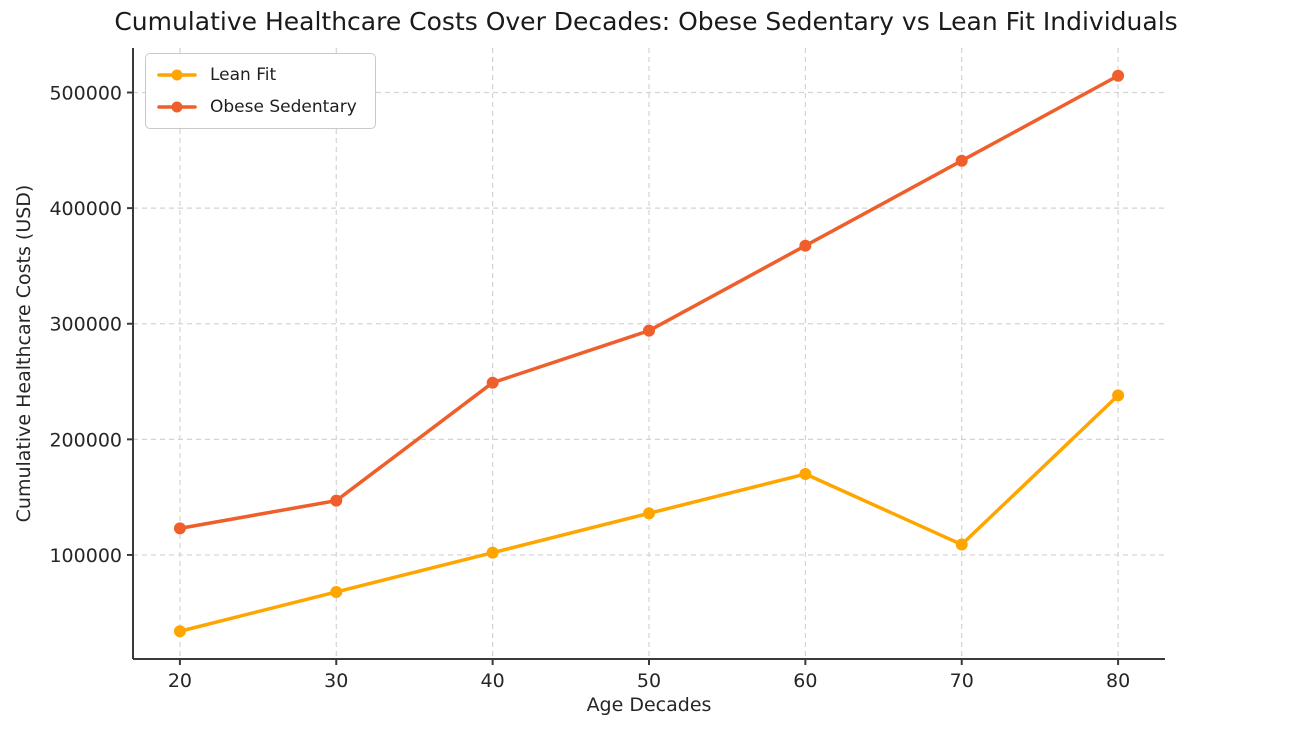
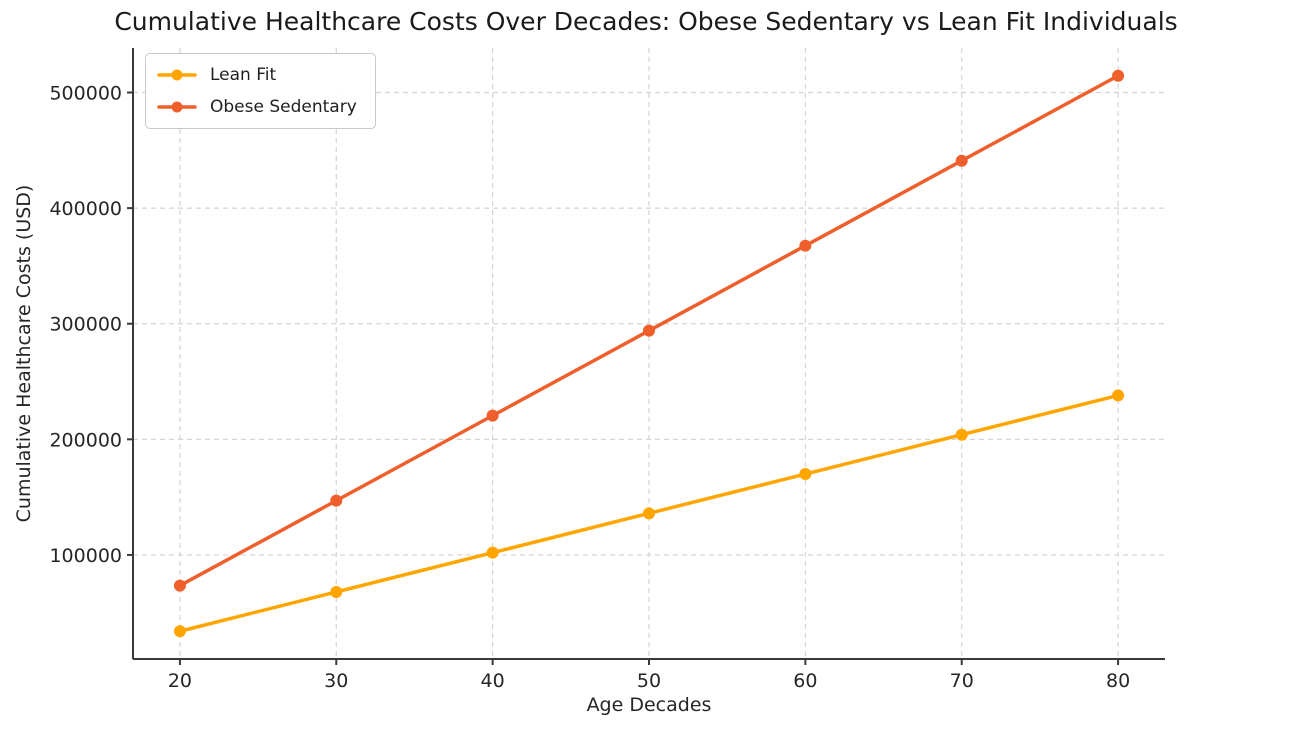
Obese Sedentary/20: 123000 -> 74000
Obese Sedentary/40: 249000 -> 220000
Lean Fit/70: 109000 -> 204000
